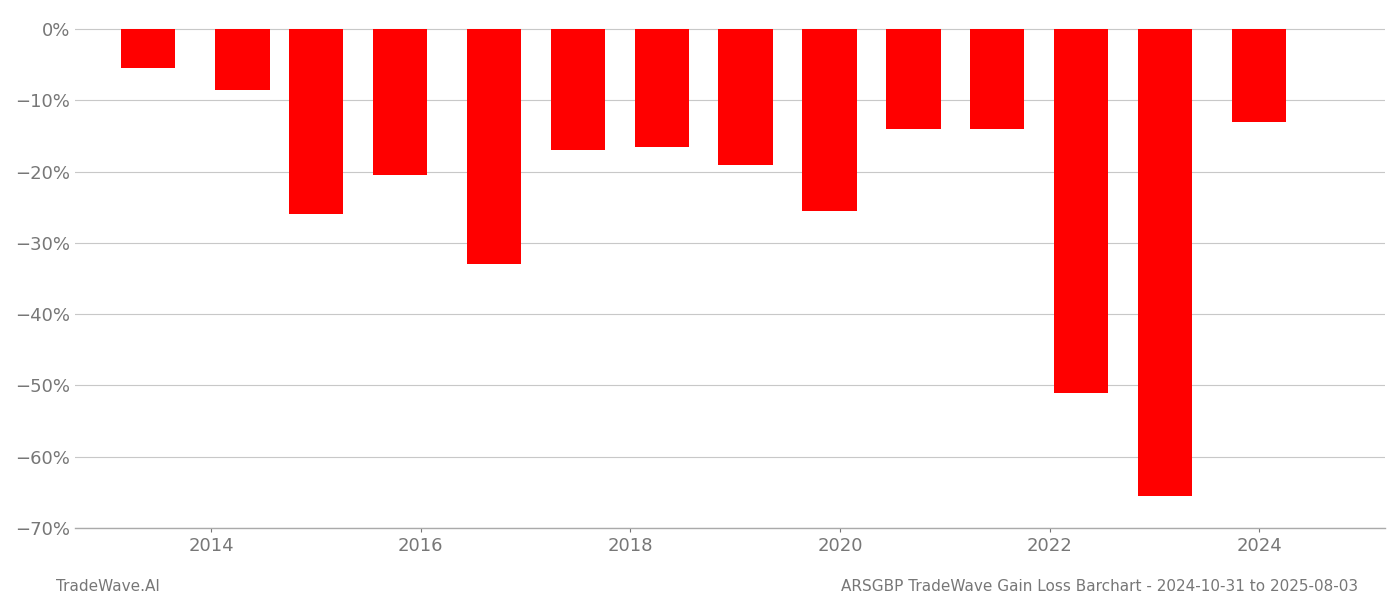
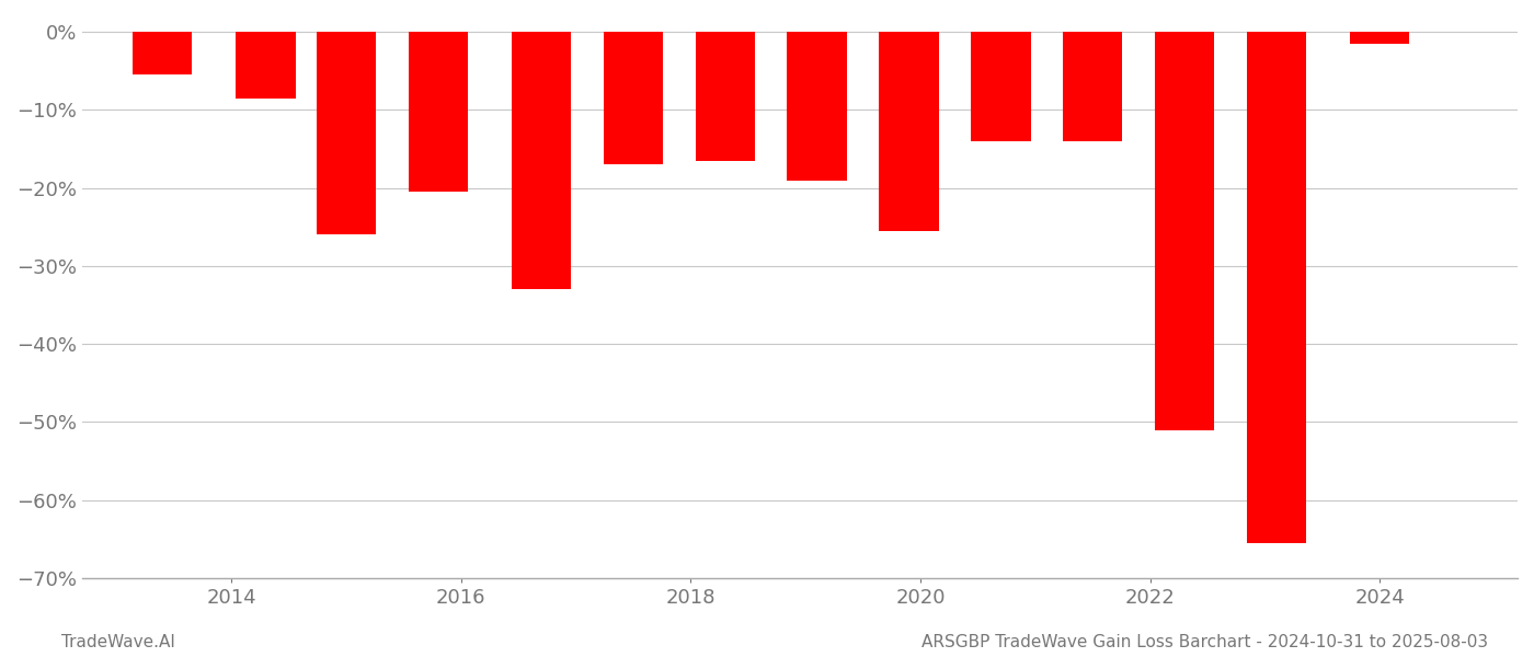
2024: -13.0% -> -1.5%
